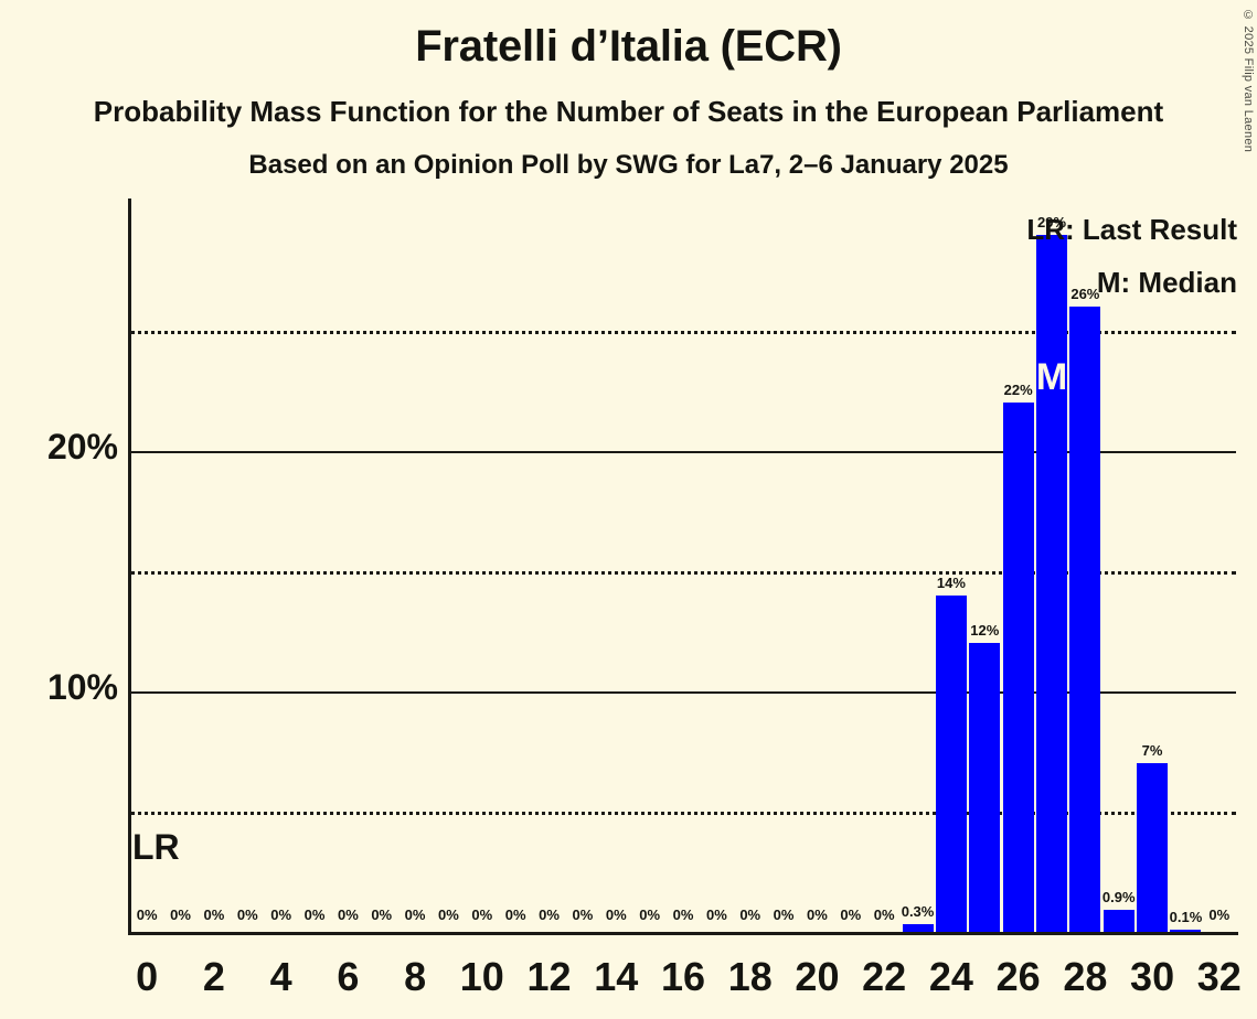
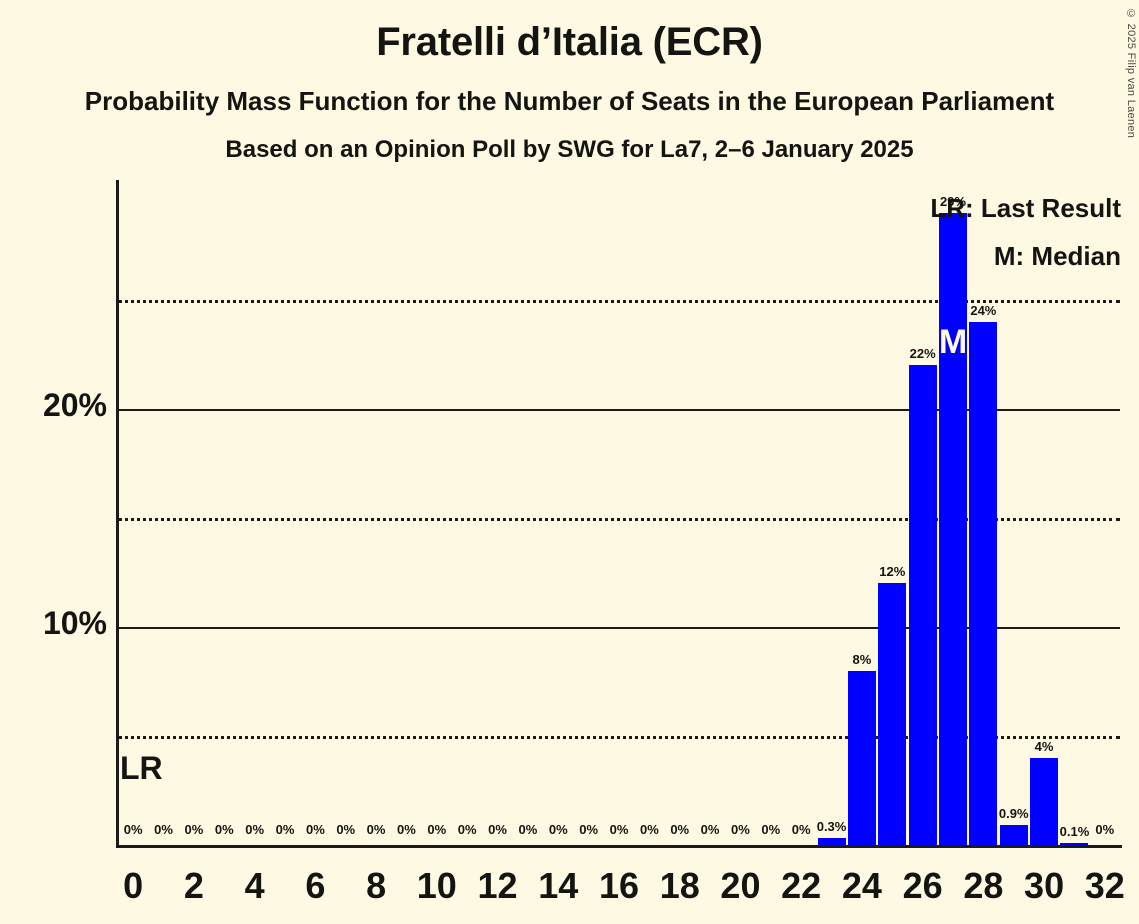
24: 14% -> 8%
28: 26% -> 24%
30: 7% -> 4%
